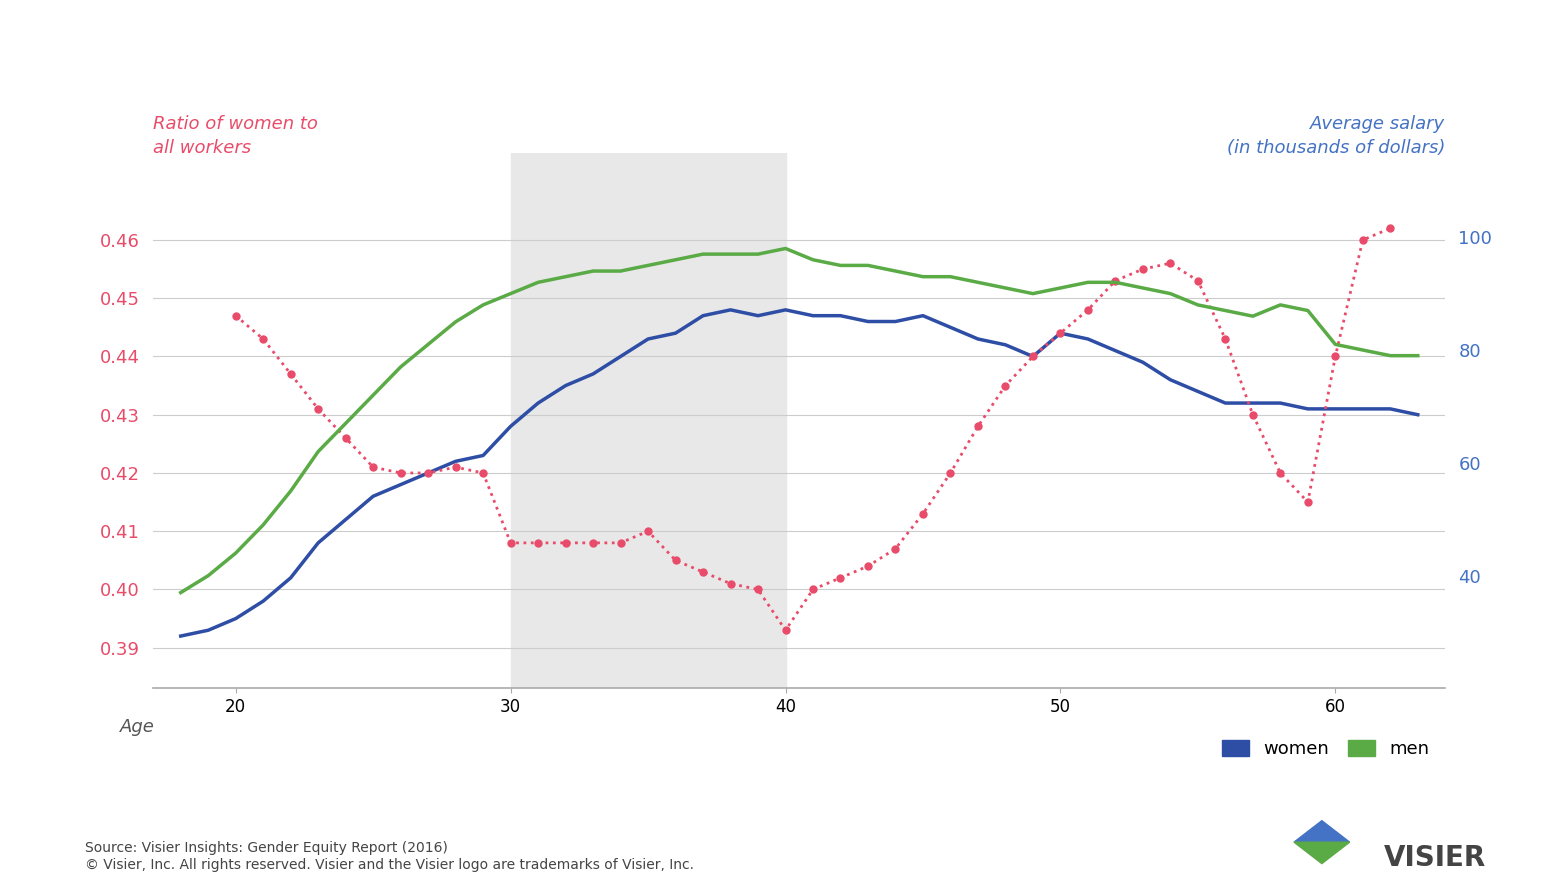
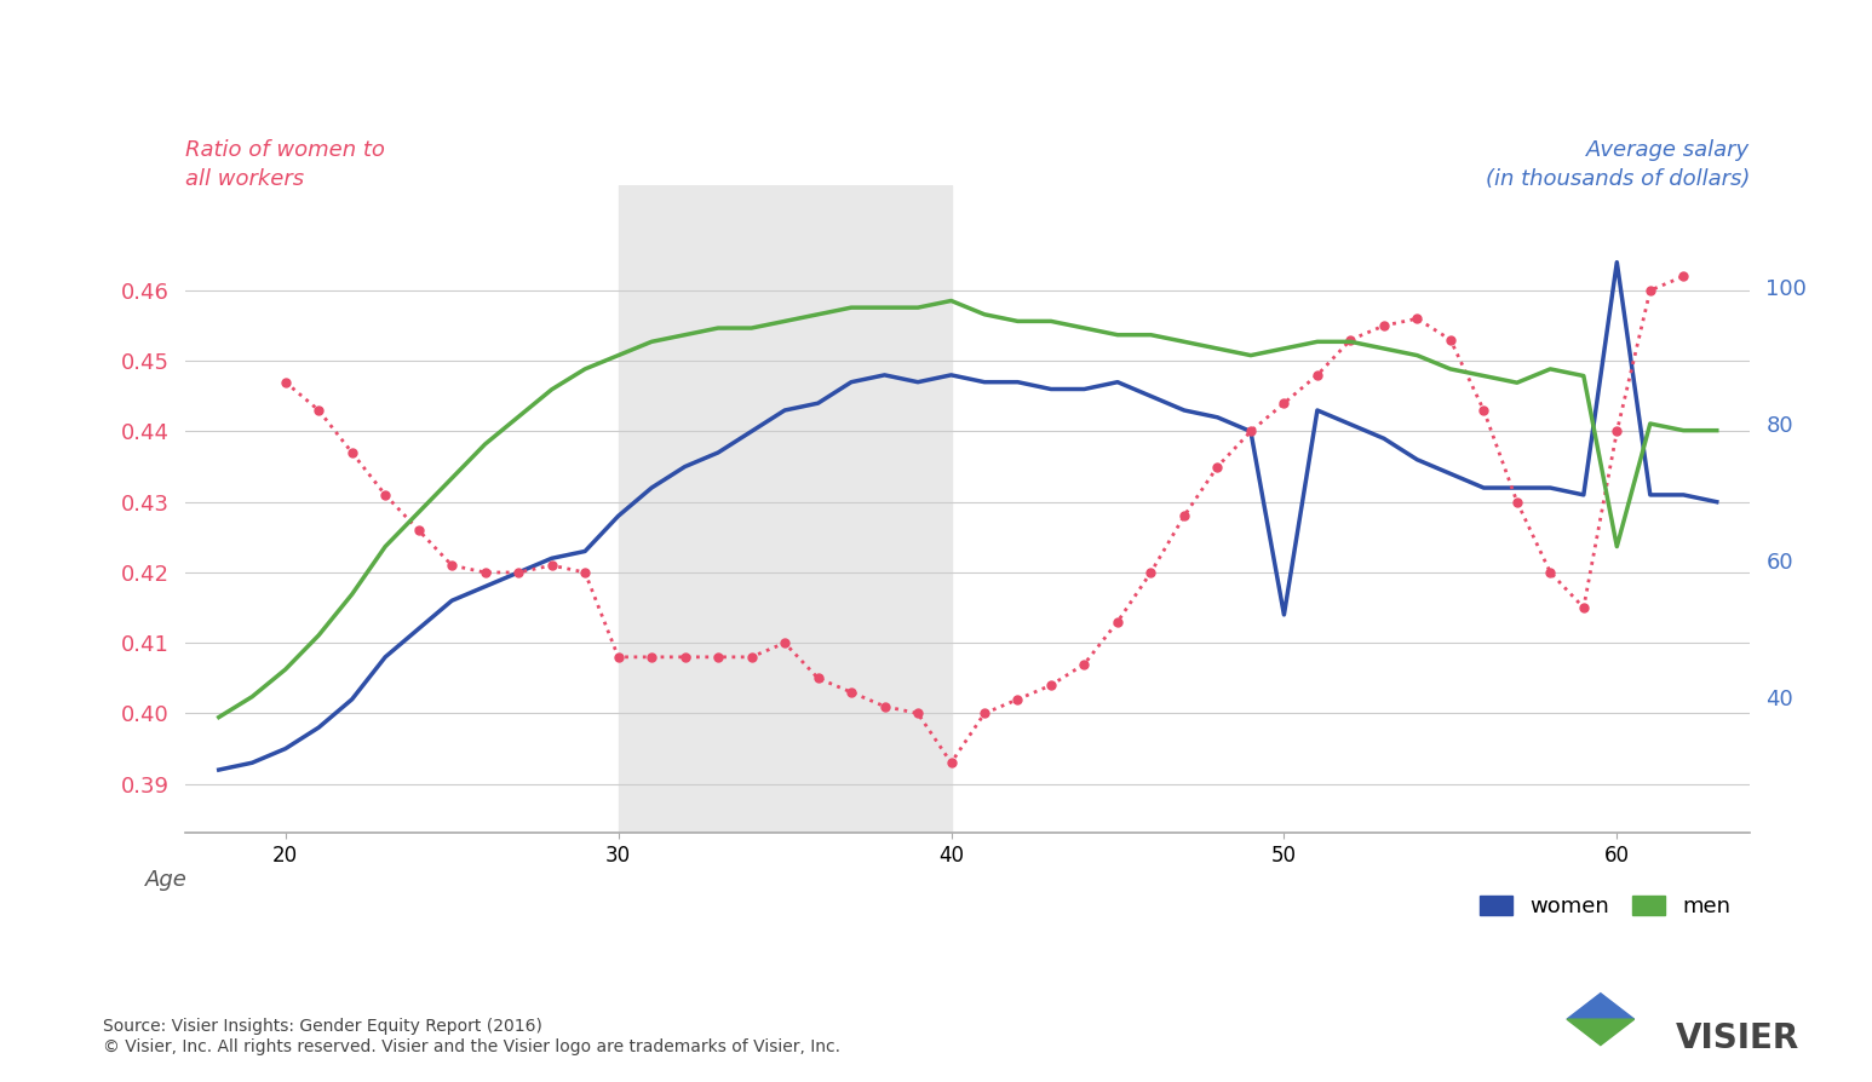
women/50: 0.444 -> 0.414
women/60: 0.431 -> 0.464
men/60: 81 -> 62
